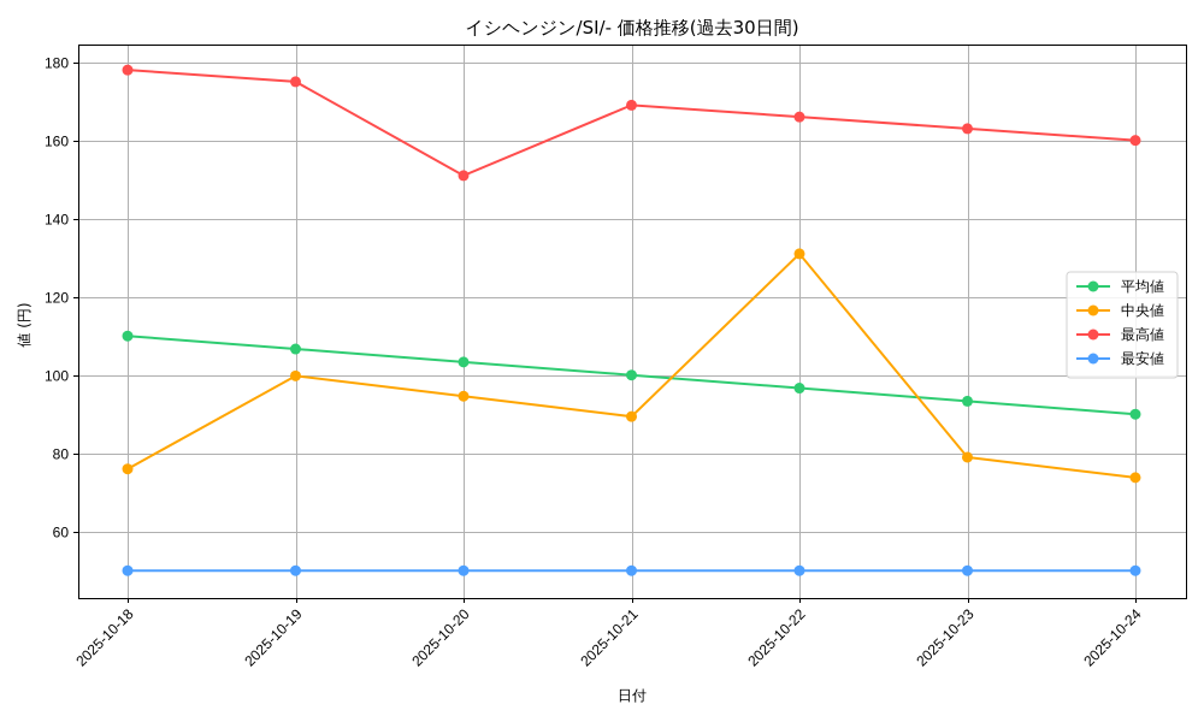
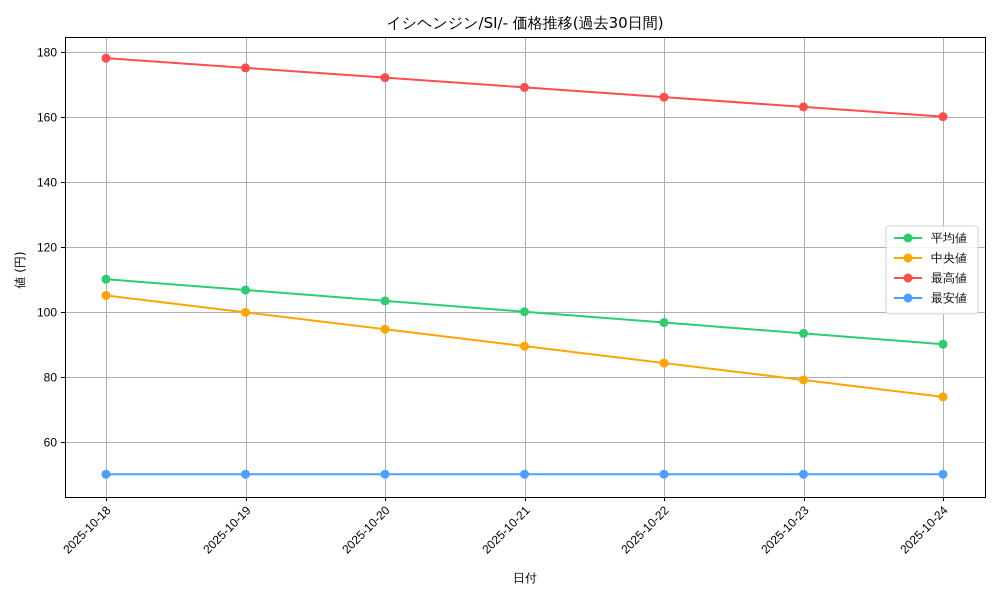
中央値/2025-10-18: 76 -> 105
最高値/2025-10-20: 151 -> 172
中央値/2025-10-22: 131 -> 84
